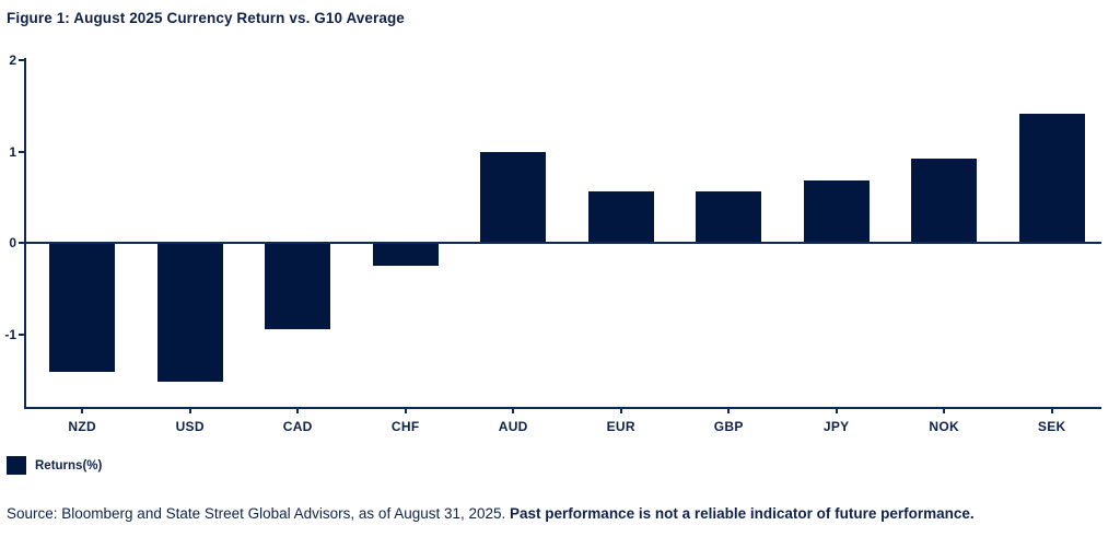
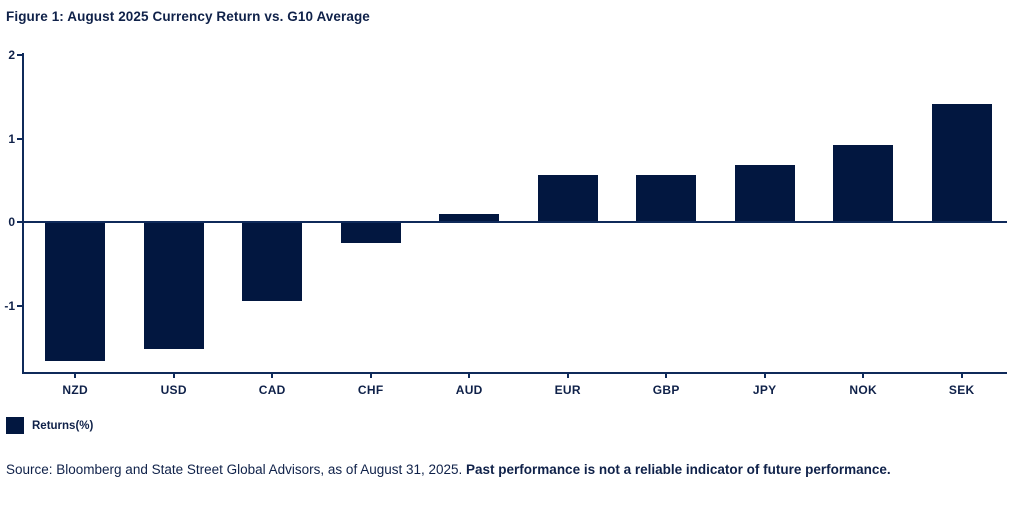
NZD: -1.4 -> -1.7
AUD: 1.0 -> 0.1
